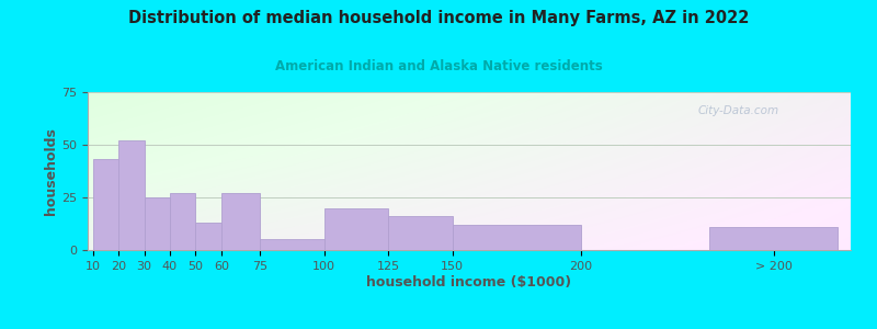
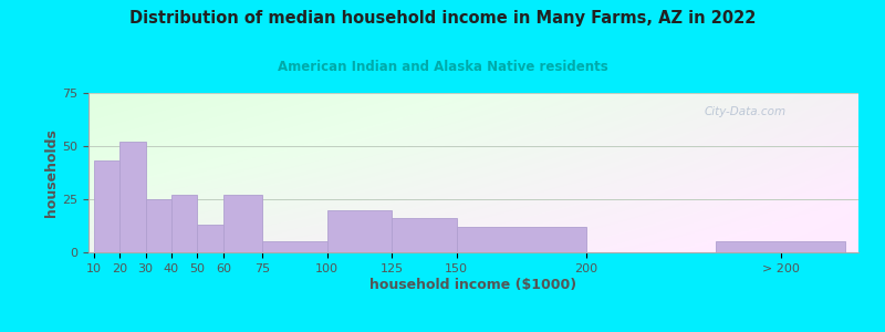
> 200: 11 -> 5
